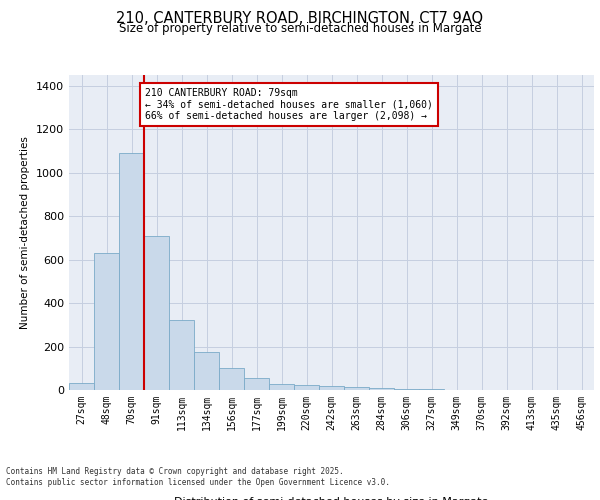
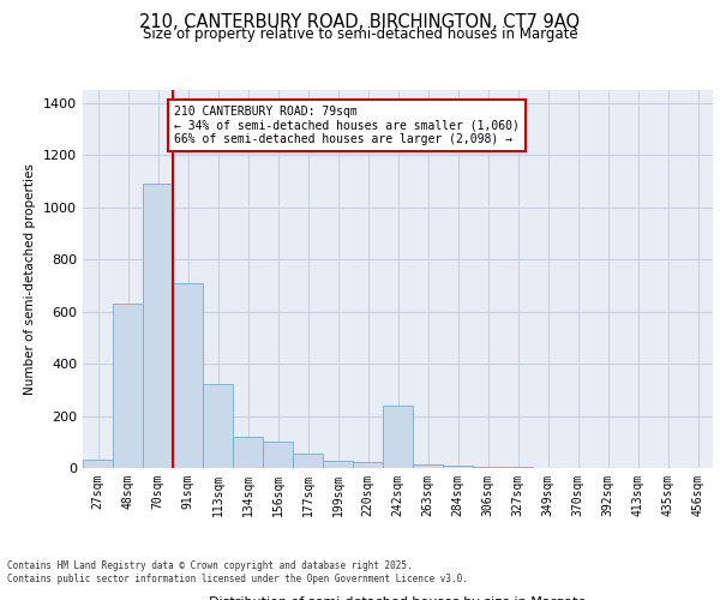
134sqm: 175 -> 120
242sqm: 18 -> 240
